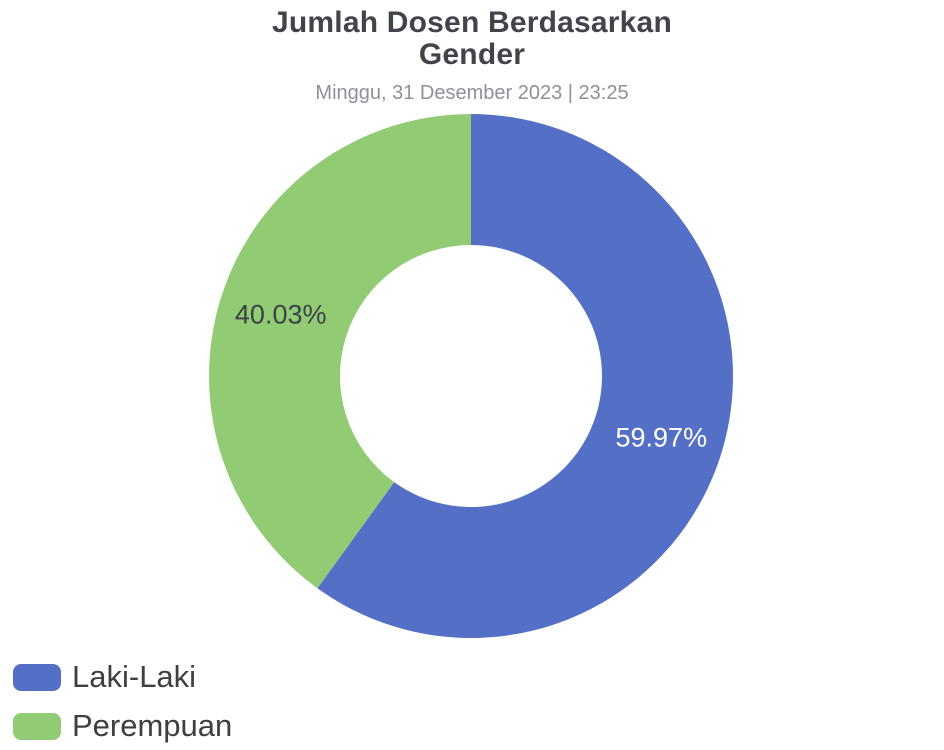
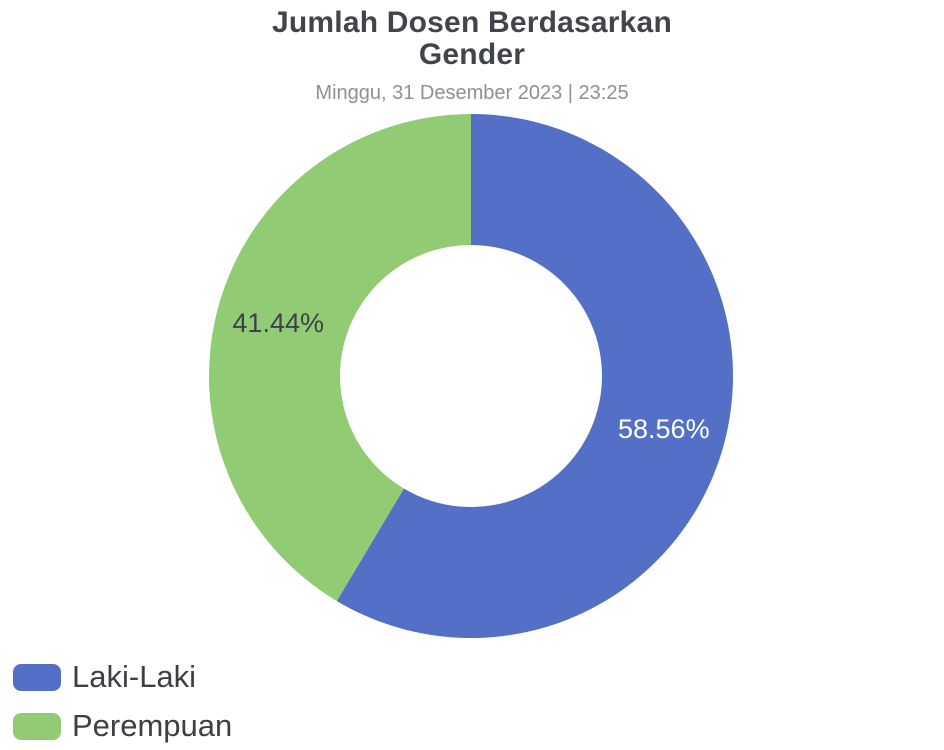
Laki-Laki: 59.97% -> 58.56%
Perempuan: 40.03% -> 41.44%
